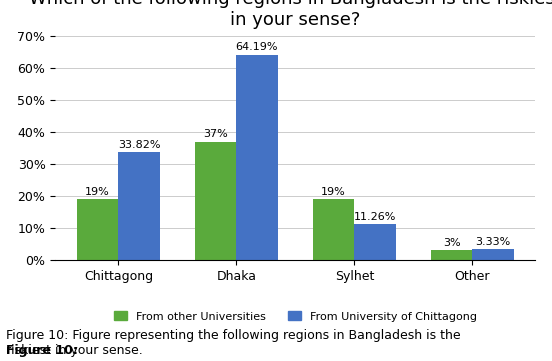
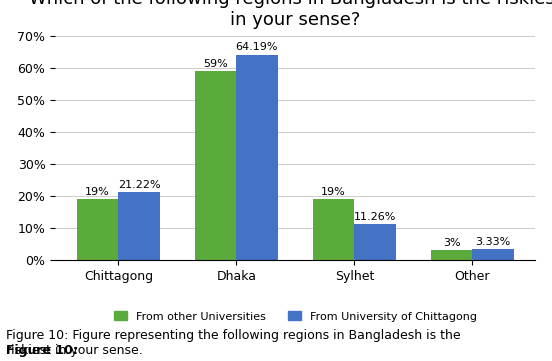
From University of Chittagong/Chittagong: 33.82% -> 21.22%
From other Universities/Dhaka: 37% -> 59%
